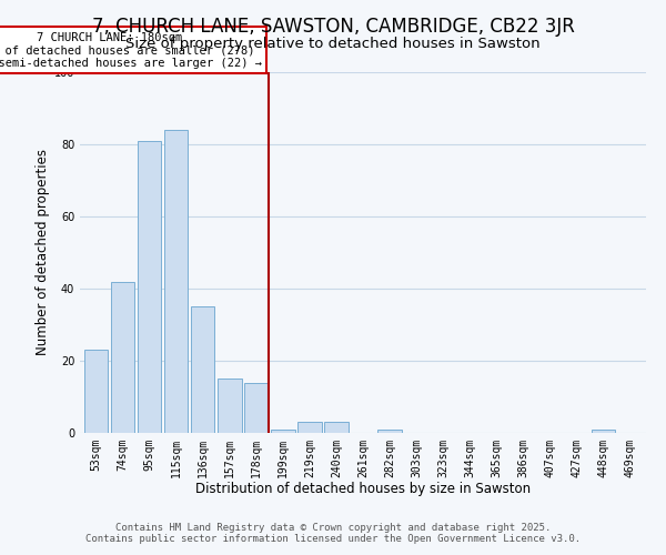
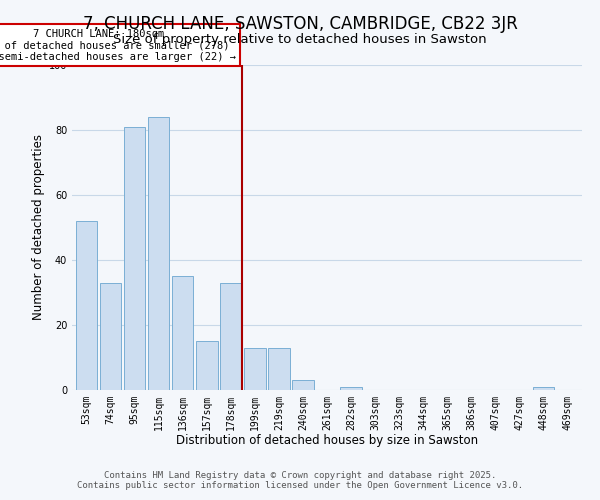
53sqm: 23 -> 52
74sqm: 42 -> 33
178sqm: 14 -> 33
199sqm: 1 -> 13
219sqm: 3 -> 13
